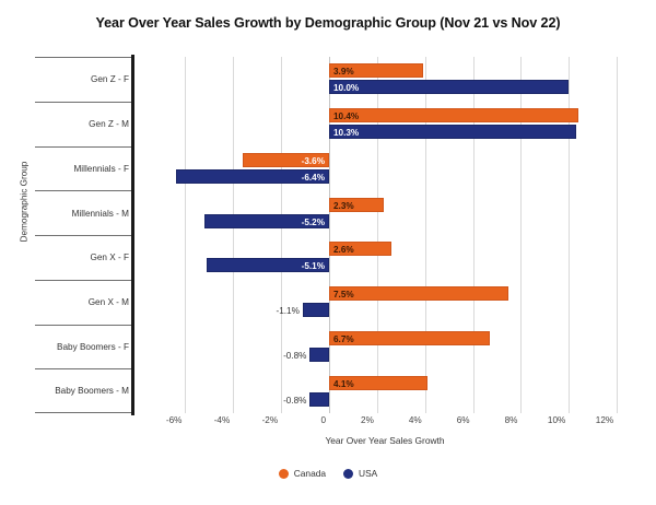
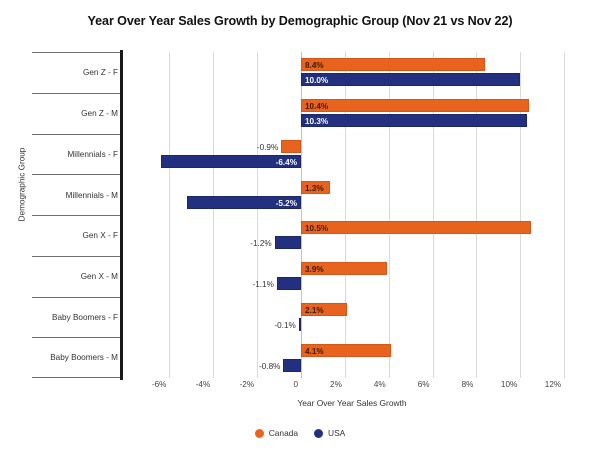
Canada/Gen Z - F: 3.9% -> 8.4%
Canada/Millennials - F: -3.6% -> -0.9%
Canada/Millennials - M: 2.3% -> 1.3%
Canada/Gen X - F: 2.6% -> 10.5%
USA/Gen X - F: -5.1% -> -1.2%
Canada/Gen X - M: 7.5% -> 3.9%
Canada/Baby Boomers - F: 6.7% -> 2.1%
USA/Baby Boomers - F: -0.8% -> -0.1%
